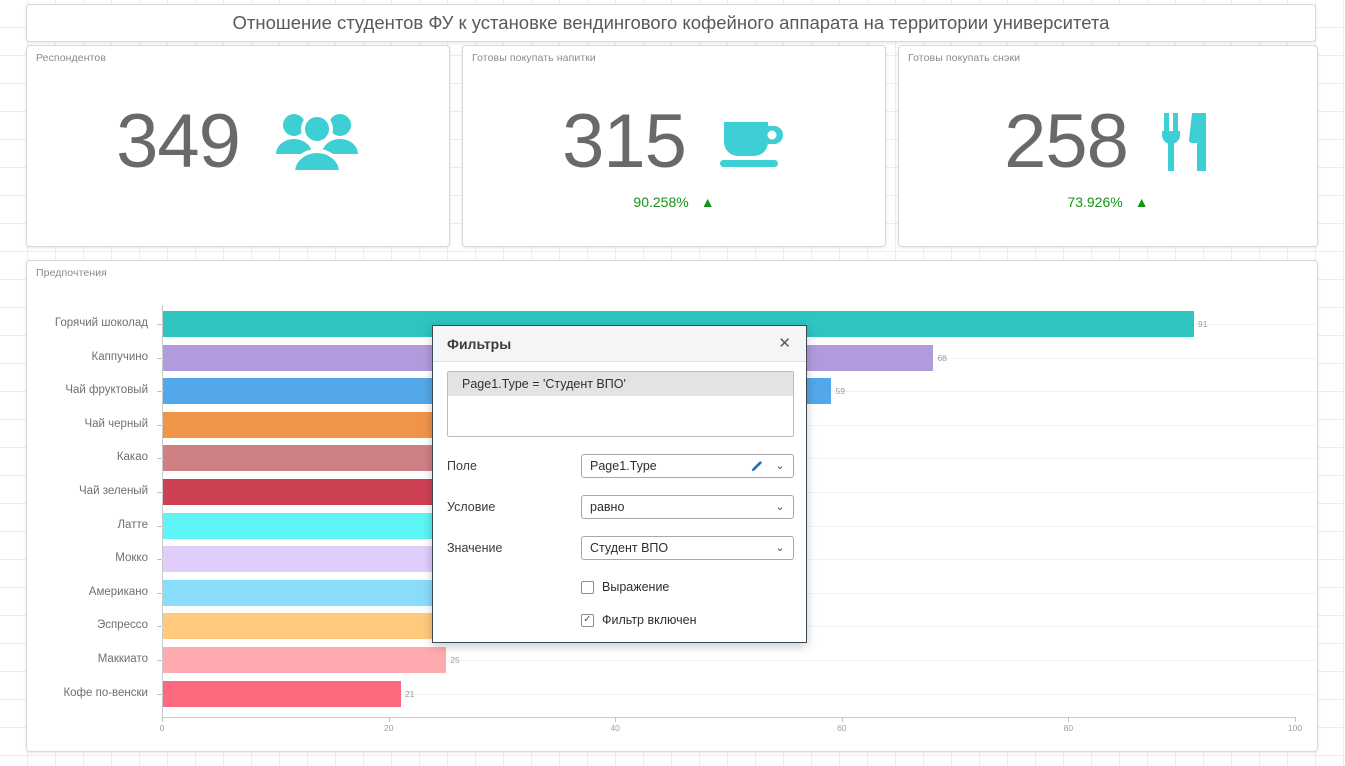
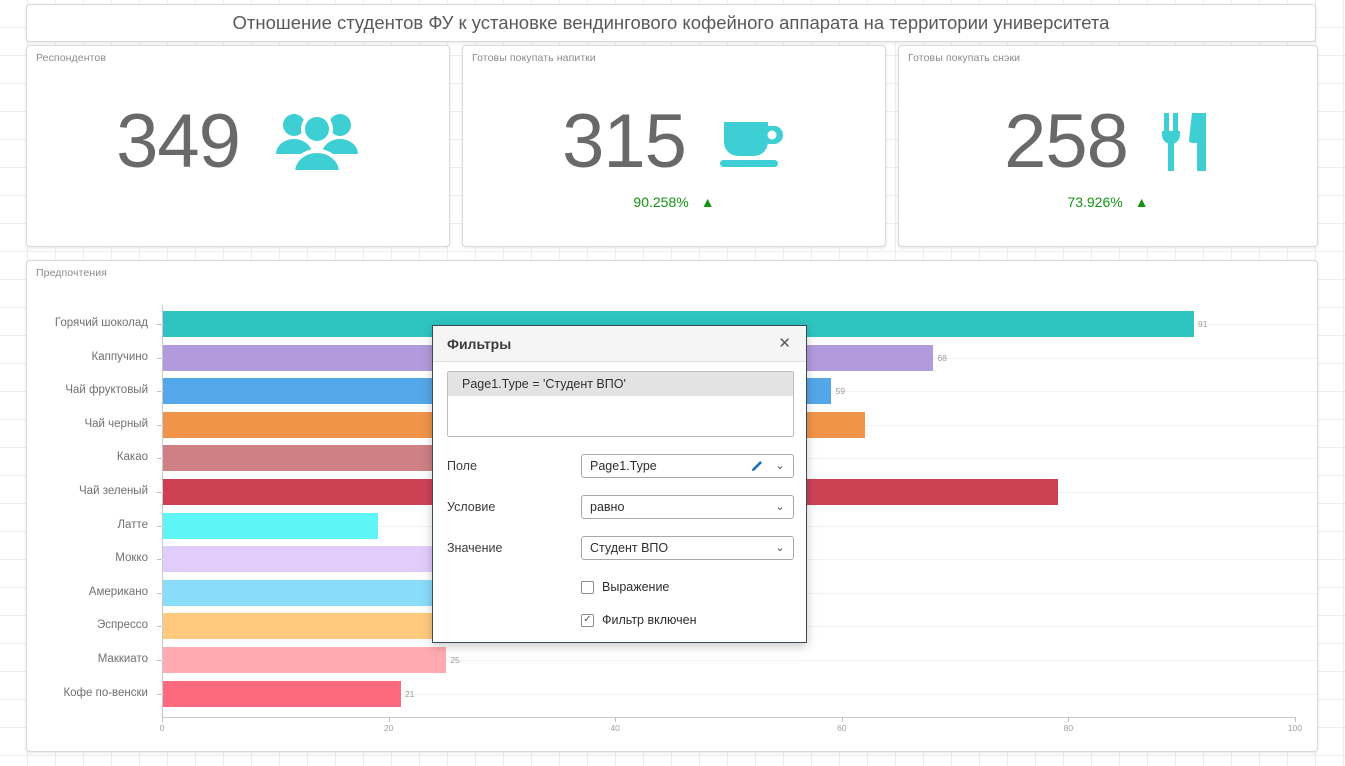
Чай черный: 53 -> 62
Чай зеленый: 48 -> 79
Латте: 43 -> 19
